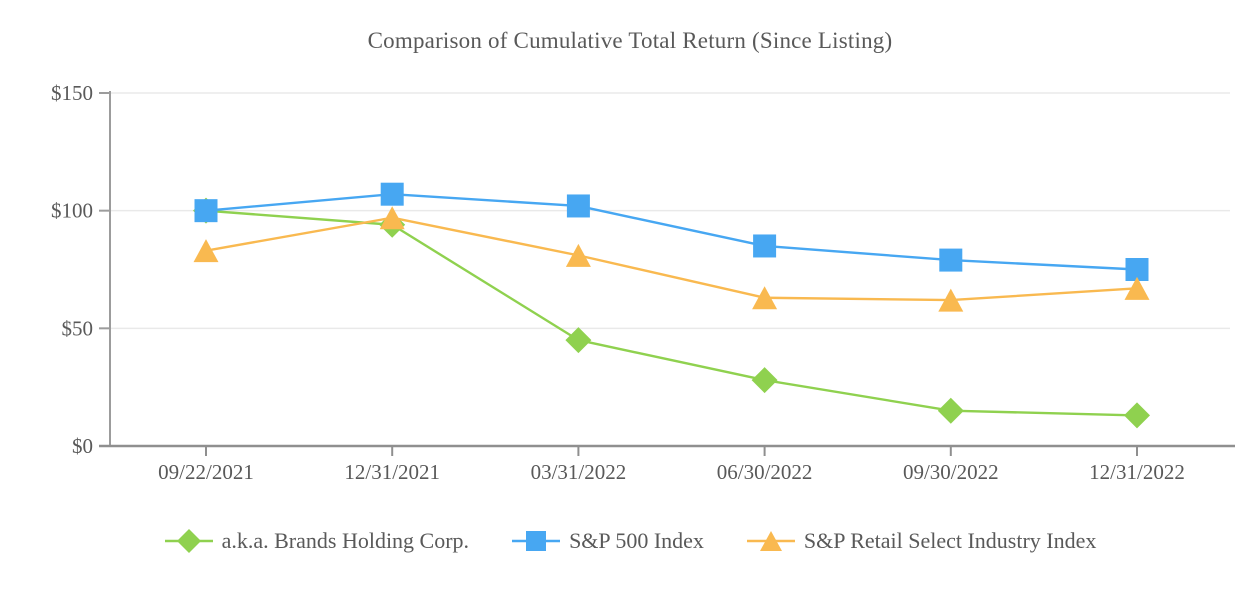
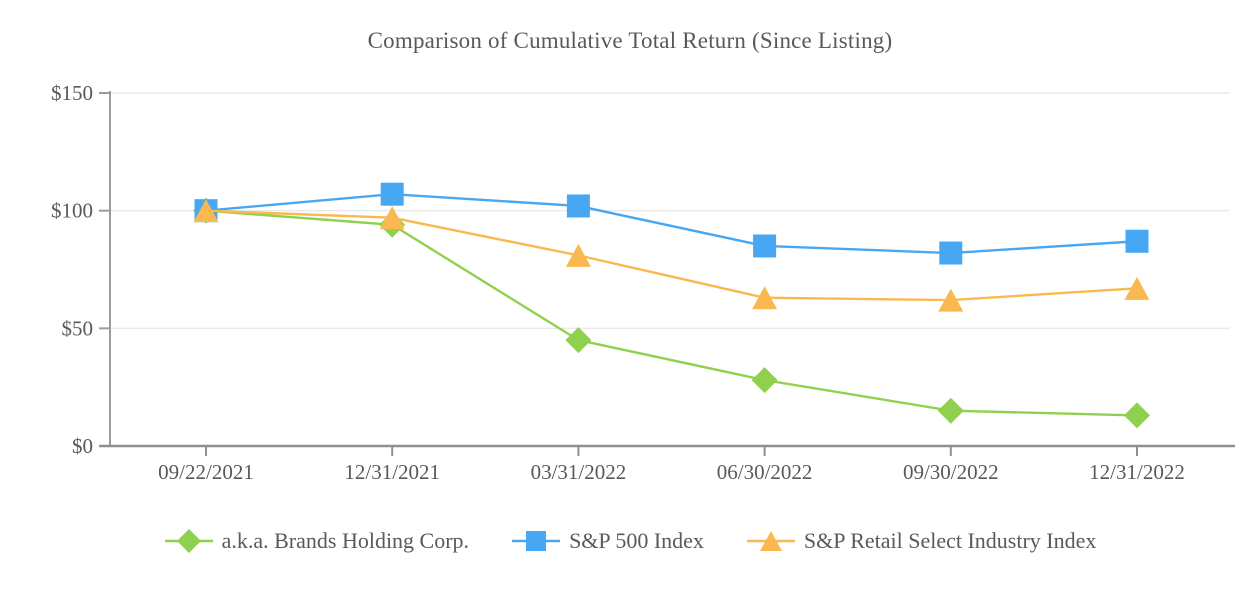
S&P Retail Select Industry Index/09/22/2021: $83 -> $100
S&P 500 Index/09/30/2022: $79 -> $82
S&P 500 Index/12/31/2022: $75 -> $87
